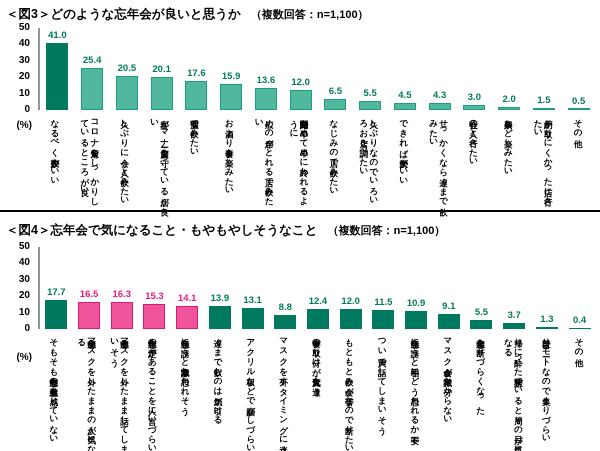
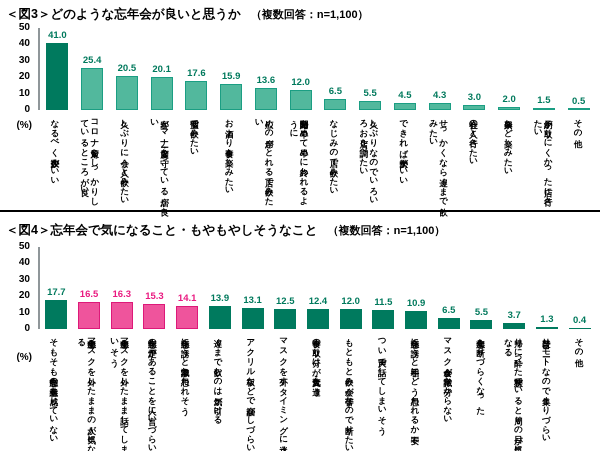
＜図4＞忘年会で気になること・もやもやしそうなこと/マスクを外すタイミングに迷う: 8.8 -> 12.5
＜図4＞忘年会で気になること・もやもやしそうなこと/マスク会食が常識か分からない: 9.1 -> 6.5
